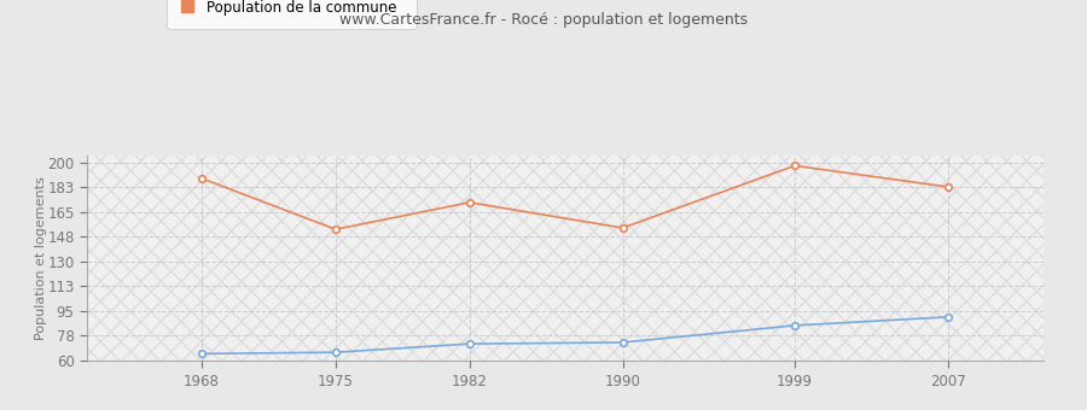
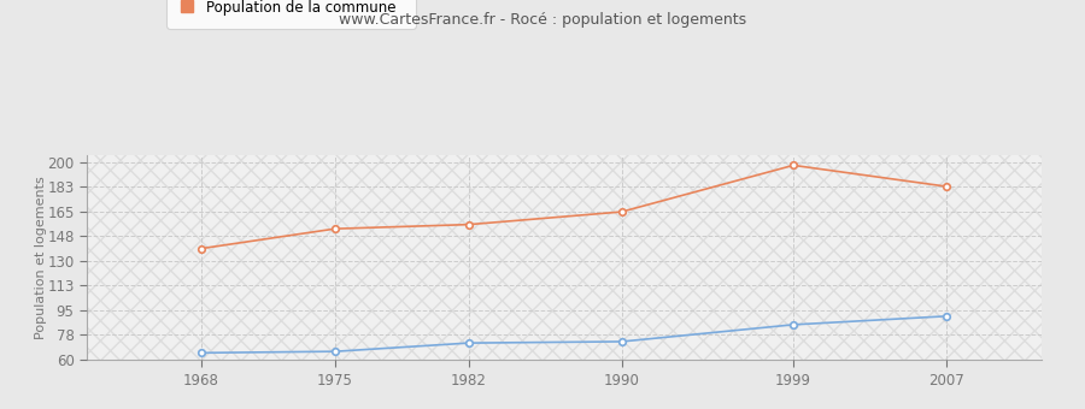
Population de la commune/1968: 189 -> 139
Population de la commune/1982: 172 -> 156
Population de la commune/1990: 154 -> 165
